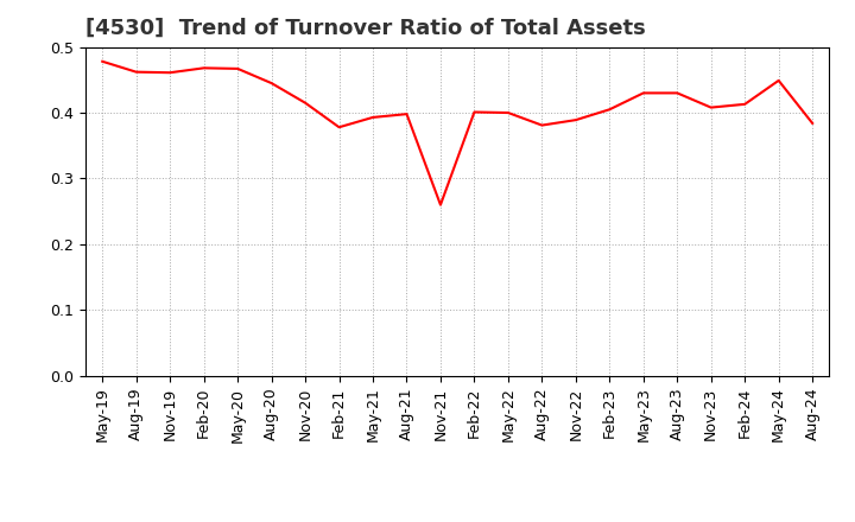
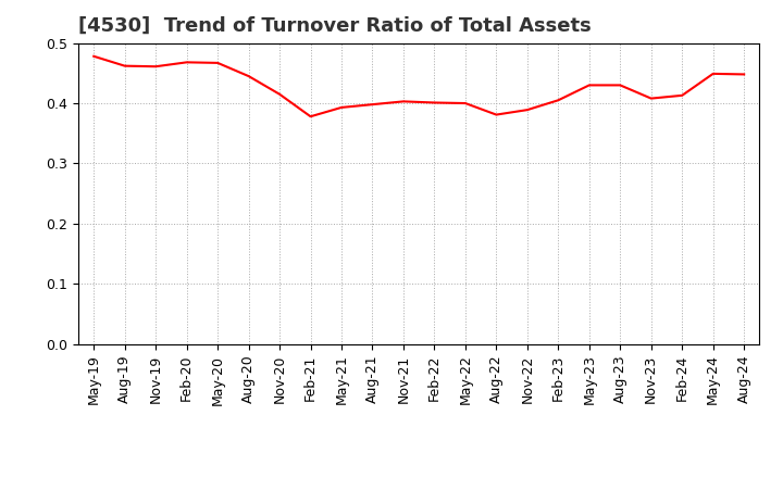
Nov-21: 0.260 -> 0.403
Aug-24: 0.384 -> 0.448
